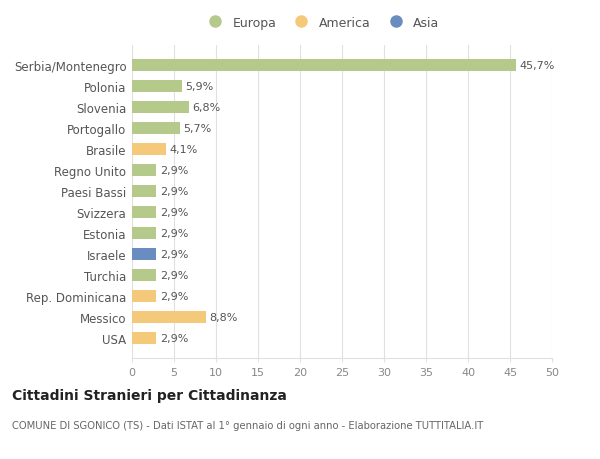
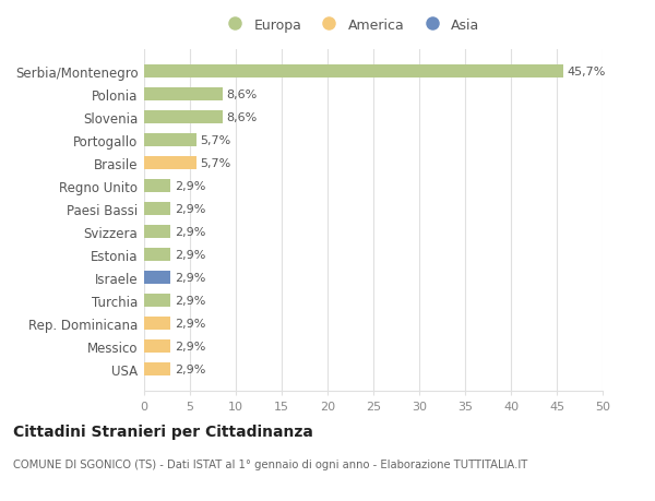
Polonia: 5,9% -> 8,6%
Slovenia: 6,8% -> 8,6%
Brasile: 4,1% -> 5,7%
Messico: 8,8% -> 2,9%
